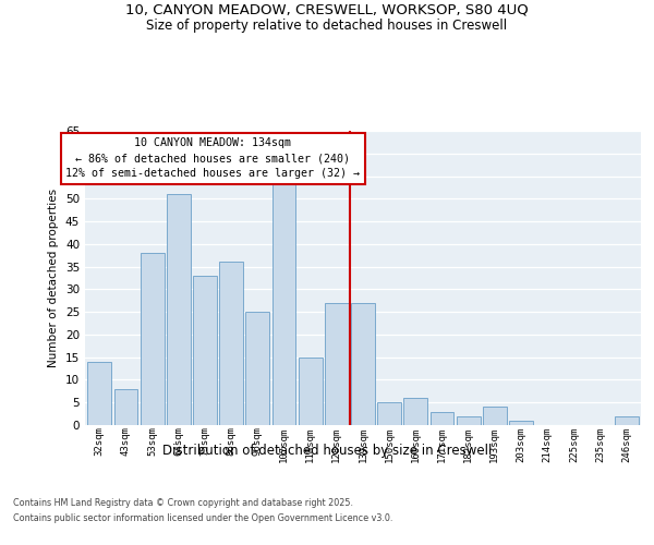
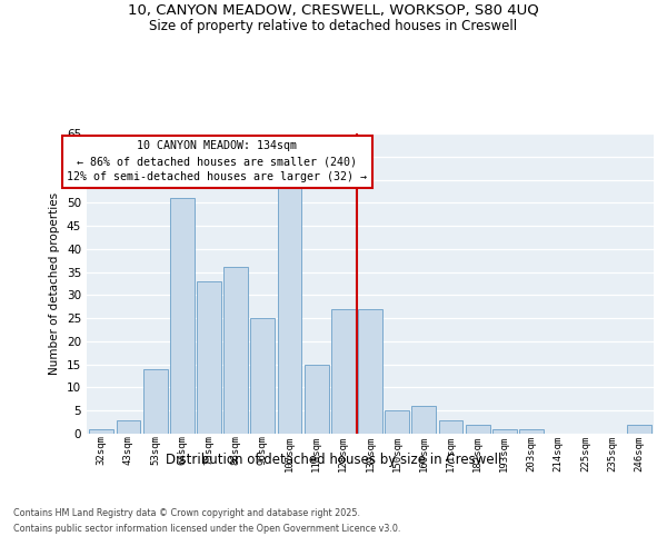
32sqm: 14 -> 1
43sqm: 8 -> 3
53sqm: 38 -> 14
193sqm: 4 -> 1
